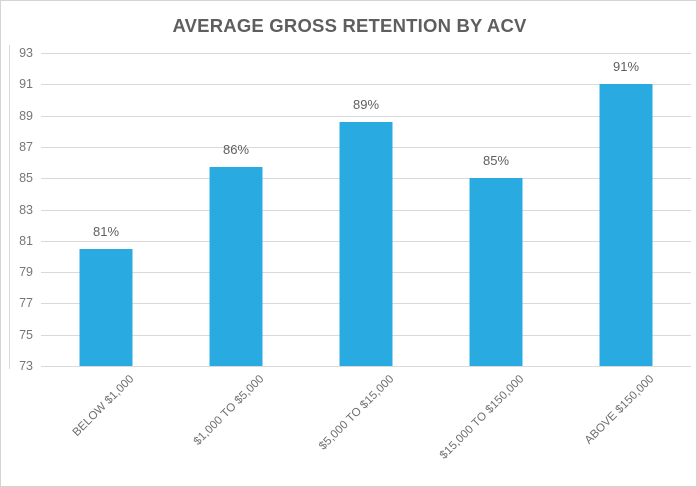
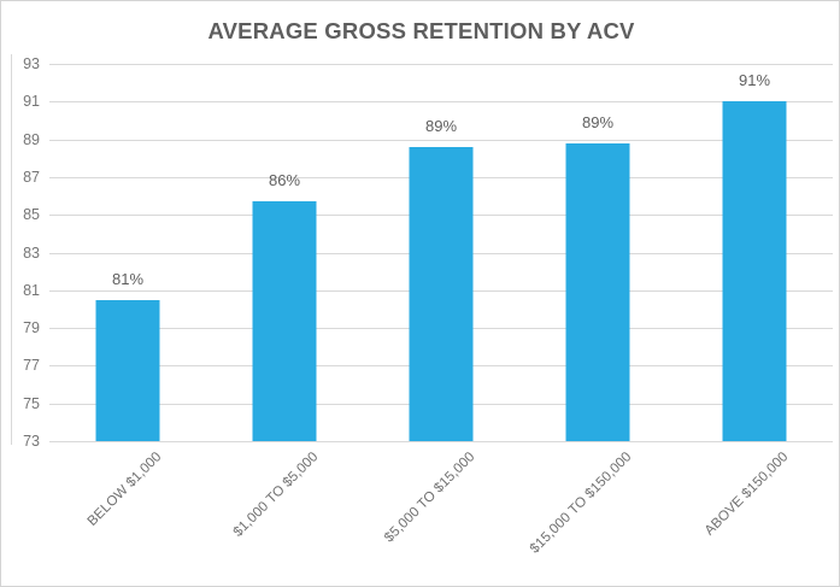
$15,000 TO $150,000: 85% -> 89%
